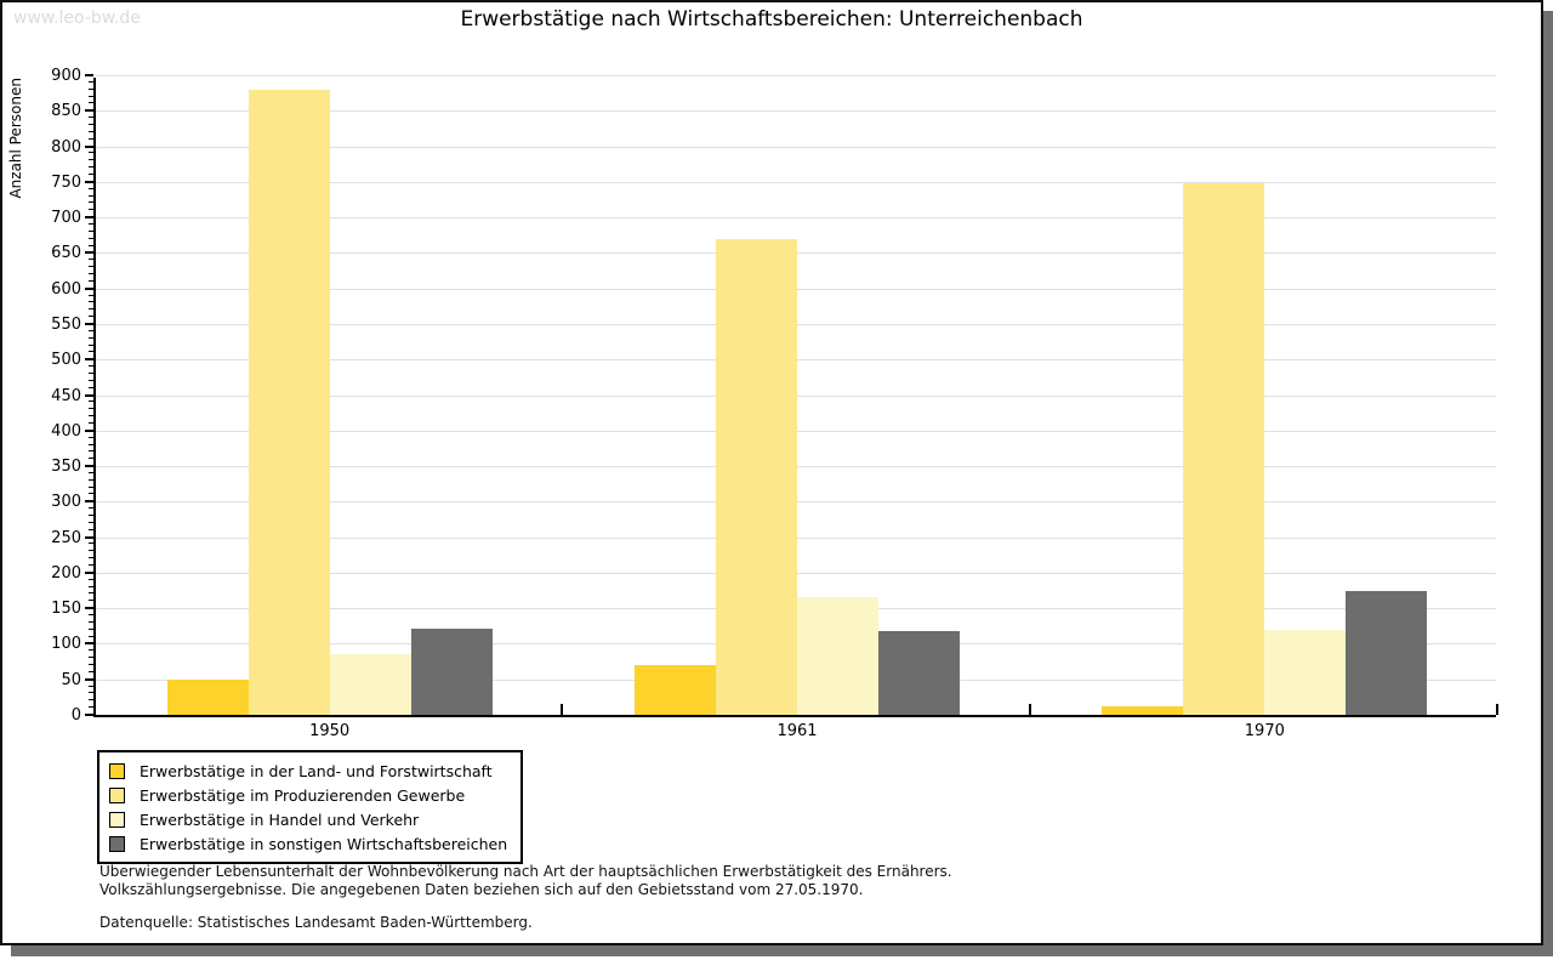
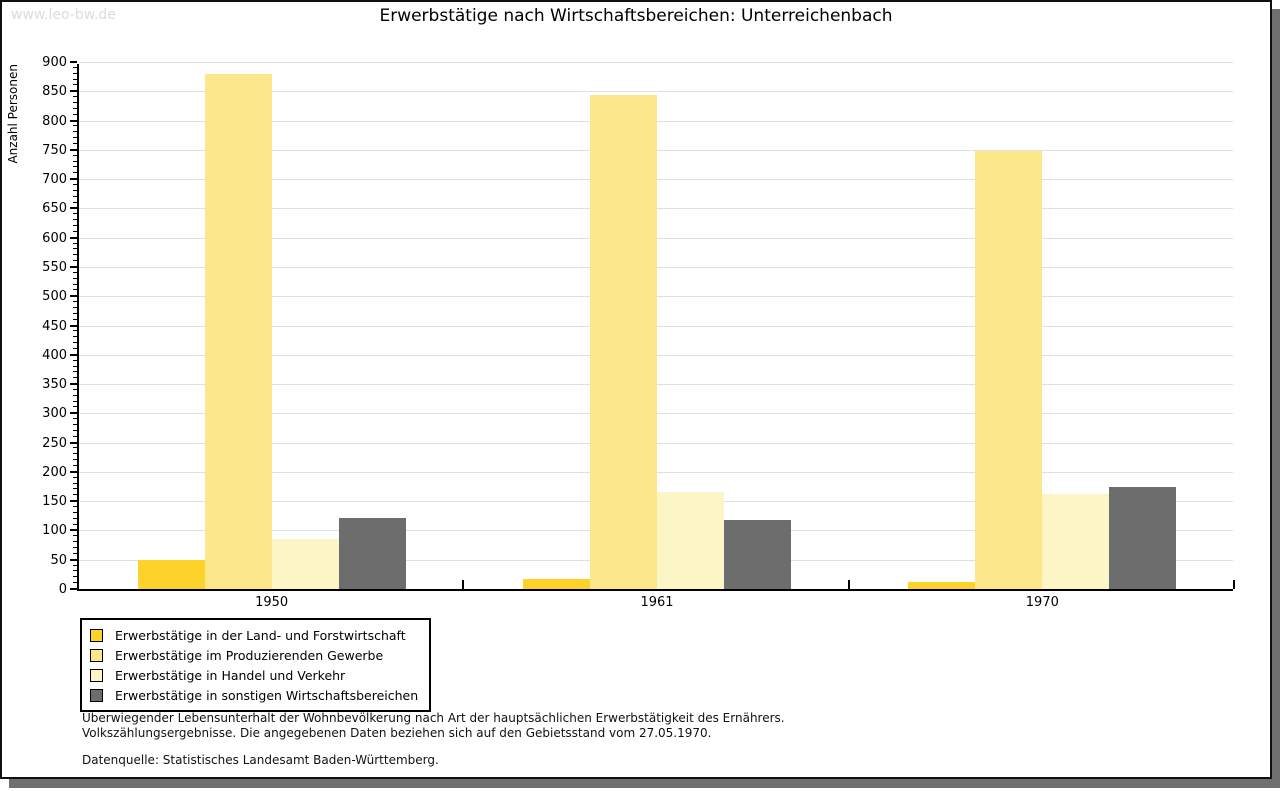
Erwerbstätige in der Land- und Forstwirtschaft/1961: 70 -> 20
Erwerbstätige im Produzierenden Gewerbe/1961: 670 -> 840
Erwerbstätige in Handel und Verkehr/1970: 120 -> 160
